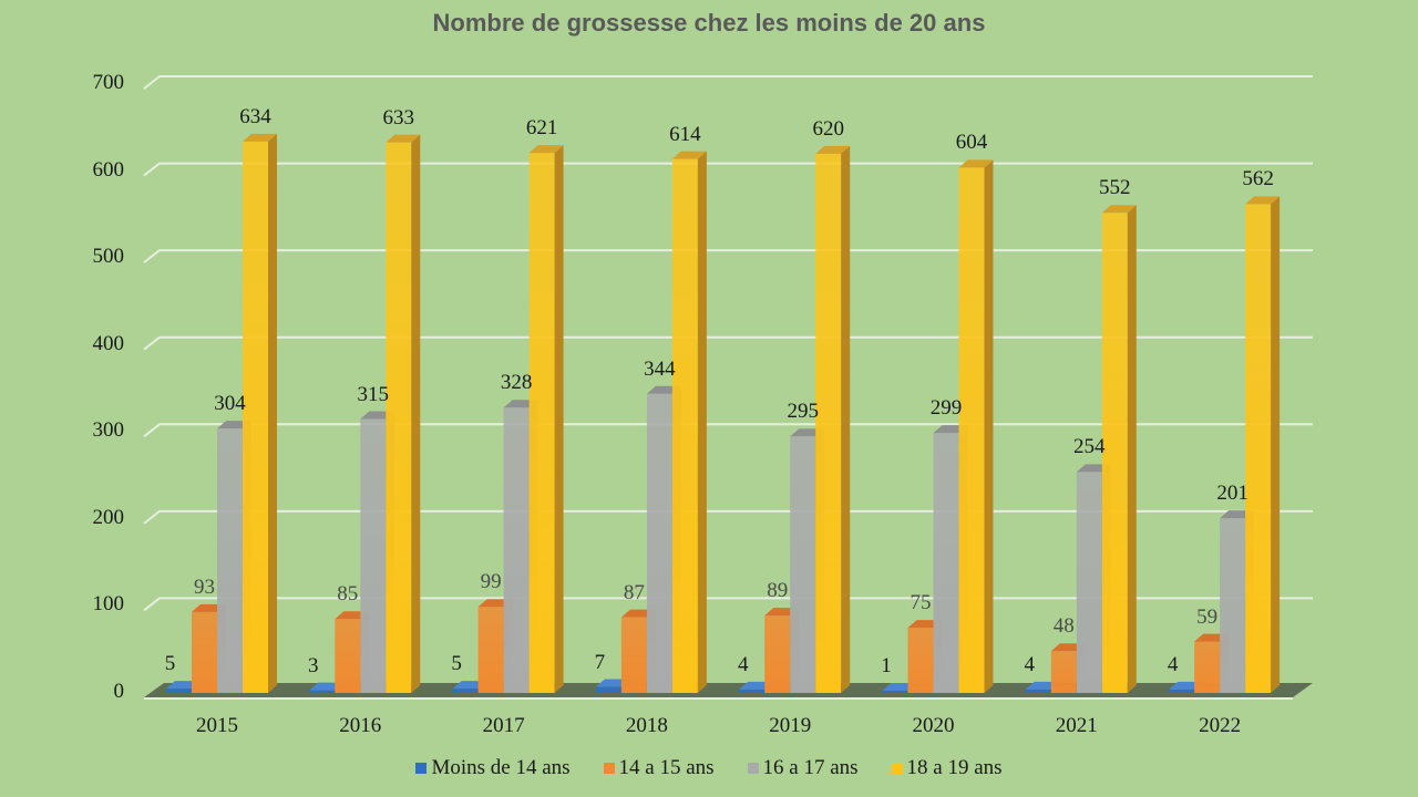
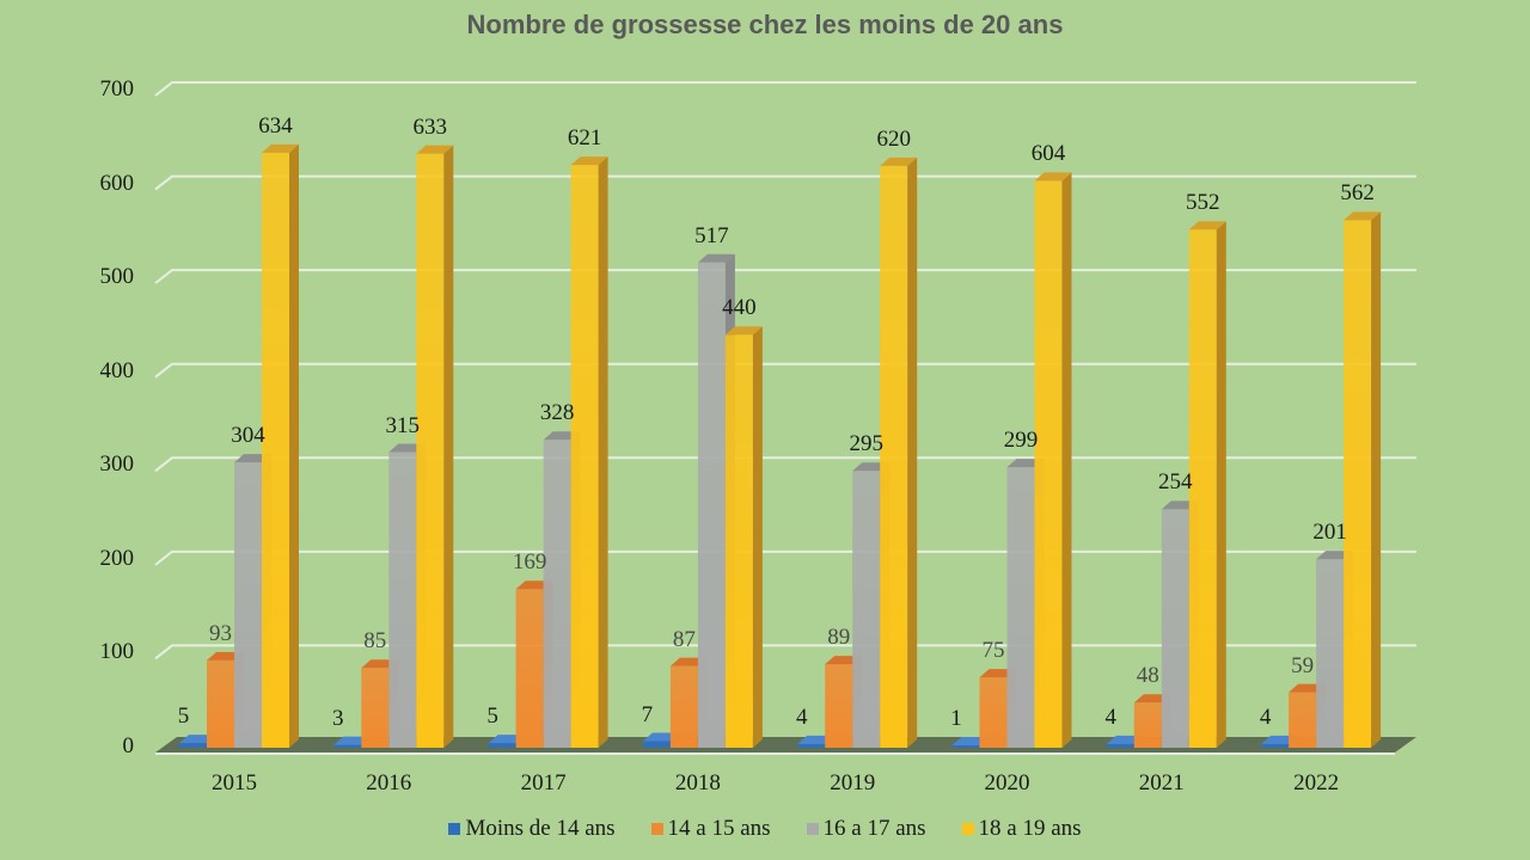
14 a 15 ans/2017: 99 -> 169
16 a 17 ans/2018: 344 -> 517
18 a 19 ans/2018: 614 -> 440
